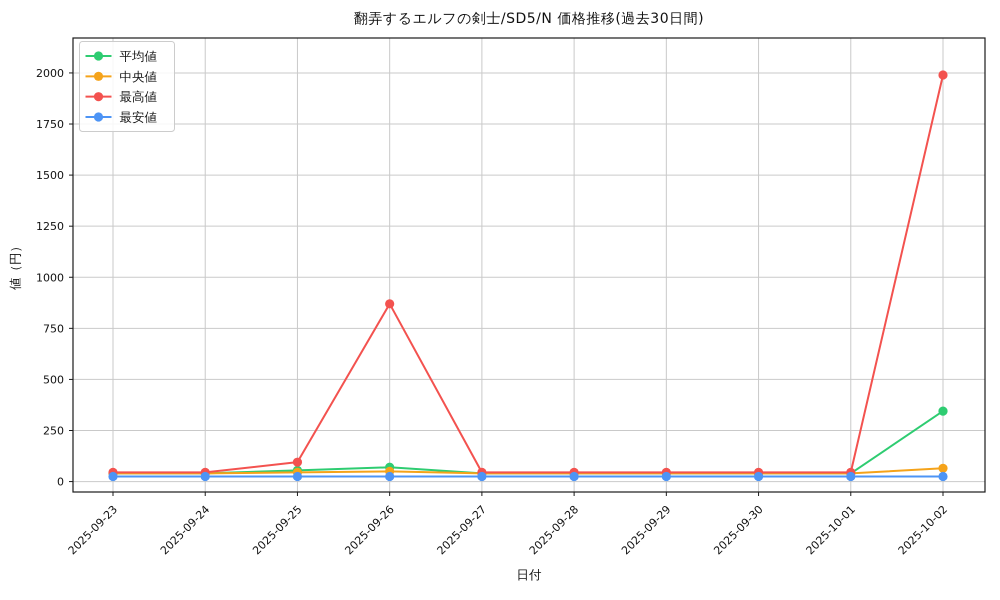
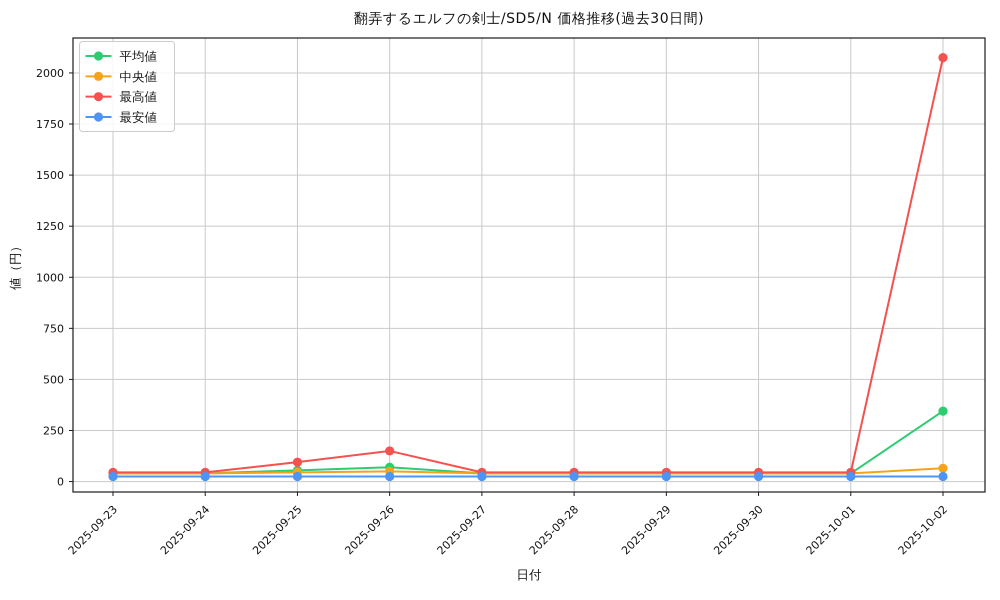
最高値/2025-09-26: 870 -> 150
最高値/2025-10-02: 1990 -> 2080
